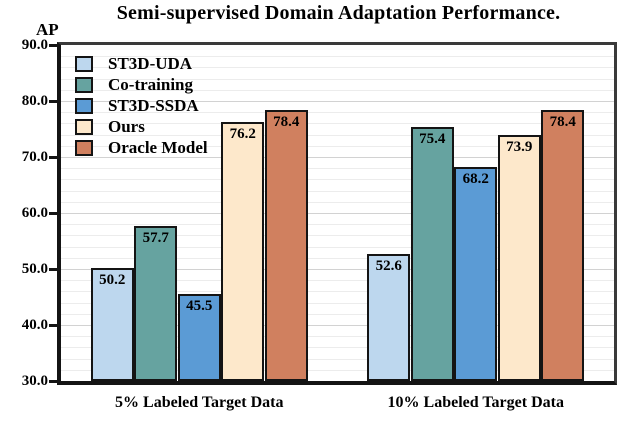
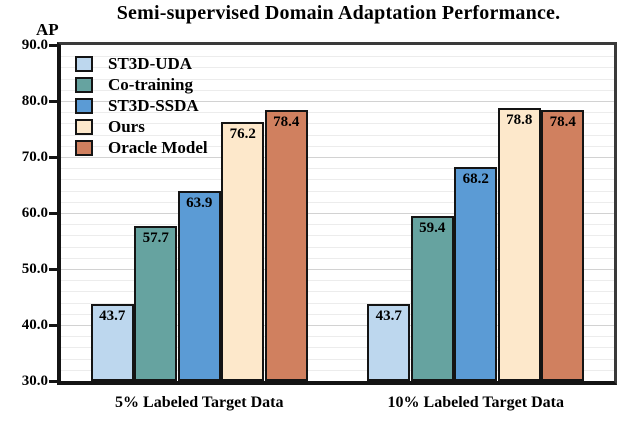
ST3D-UDA/5% Labeled Target Data: 50.2 -> 43.7
ST3D-SSDA/5% Labeled Target Data: 45.5 -> 63.9
ST3D-UDA/10% Labeled Target Data: 52.6 -> 43.7
Co-training/10% Labeled Target Data: 75.4 -> 59.4
Ours/10% Labeled Target Data: 73.9 -> 78.8
